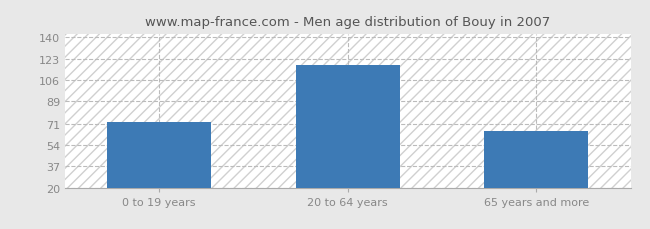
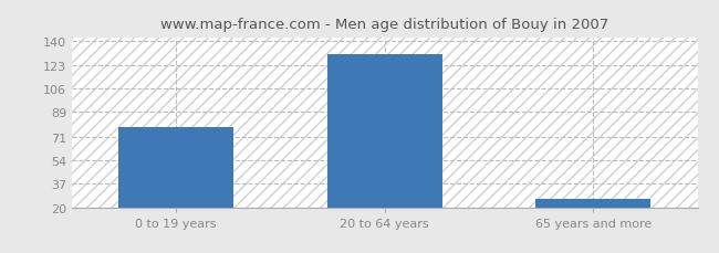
0 to 19 years: 72 -> 78
20 to 64 years: 118 -> 131
65 years and more: 65 -> 26
